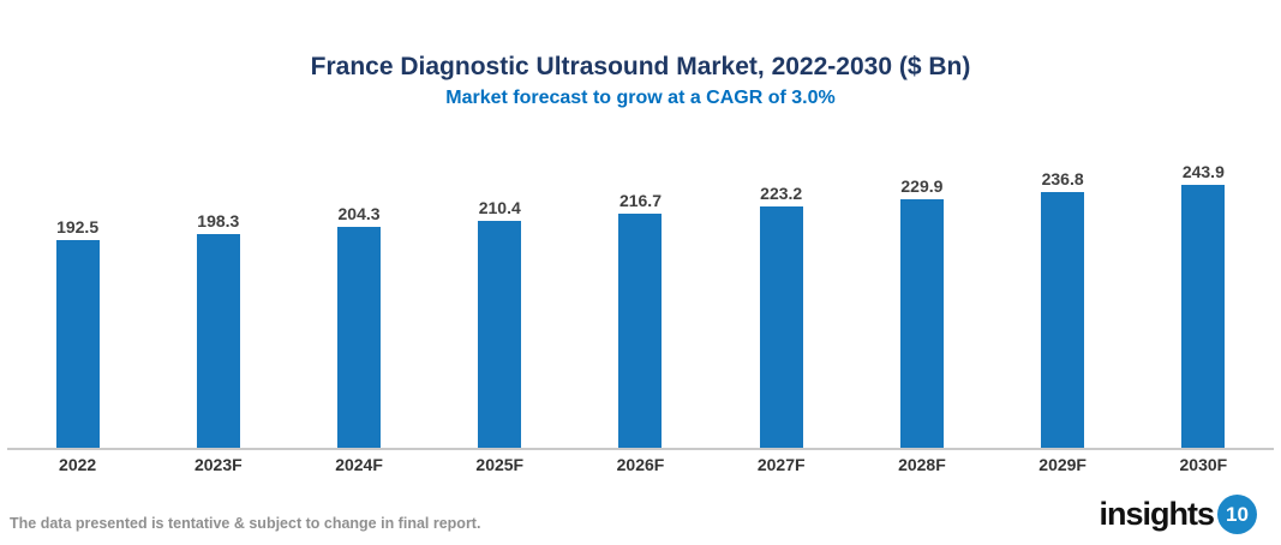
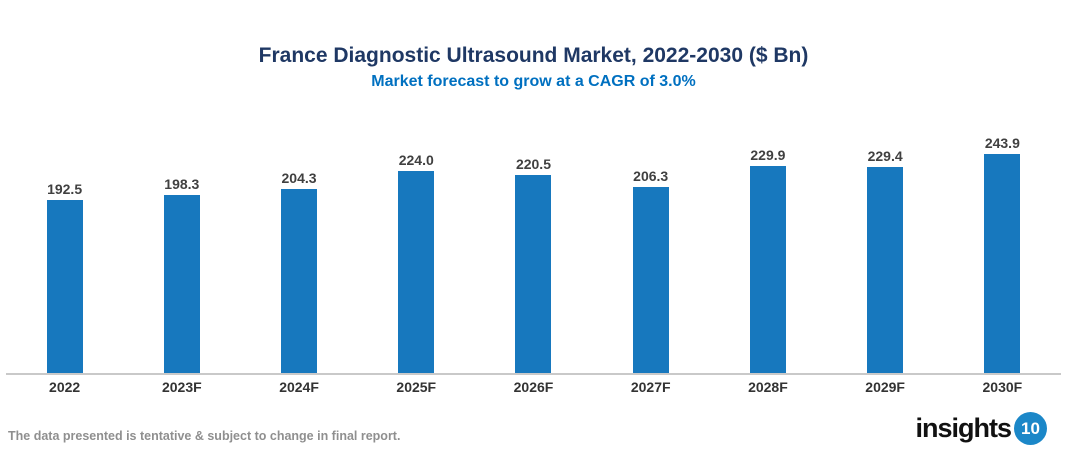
2025F: 210.4 -> 224.0
2026F: 216.7 -> 220.5
2027F: 223.2 -> 206.3
2029F: 236.8 -> 229.4
